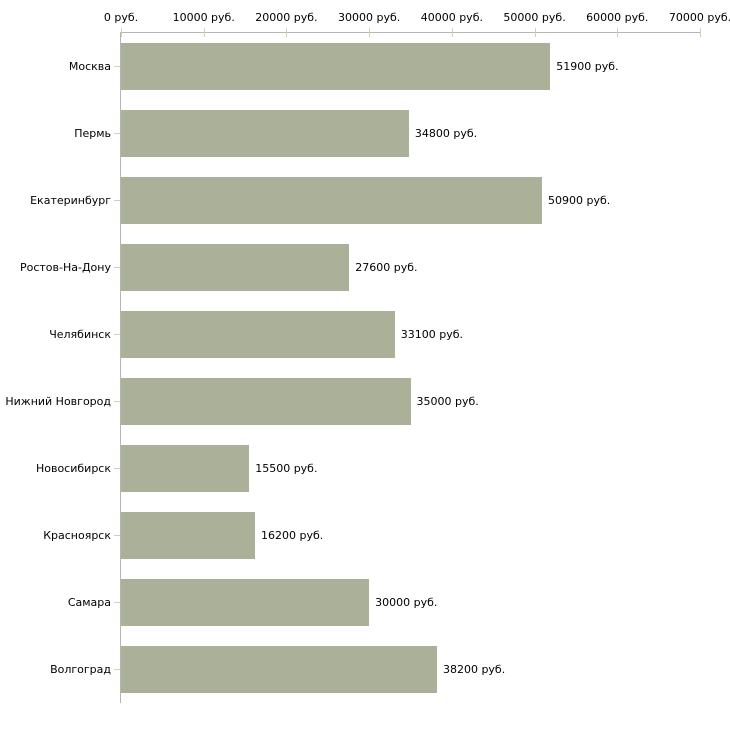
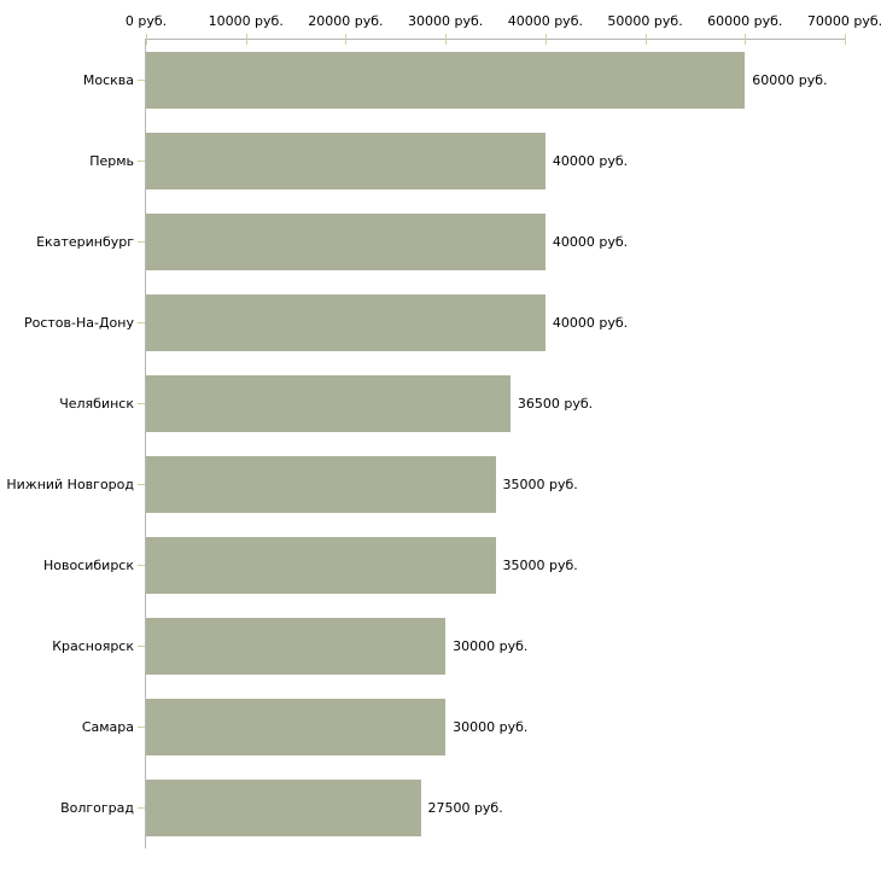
Москва: 51900 -> 60000
Пермь: 34800 -> 40000
Екатеринбург: 50900 -> 40000
Ростов-На-Дону: 27600 -> 40000
Челябинск: 33100 -> 36500
Новосибирск: 15500 -> 35000
Красноярск: 16200 -> 30000
Волгоград: 38200 -> 27500
